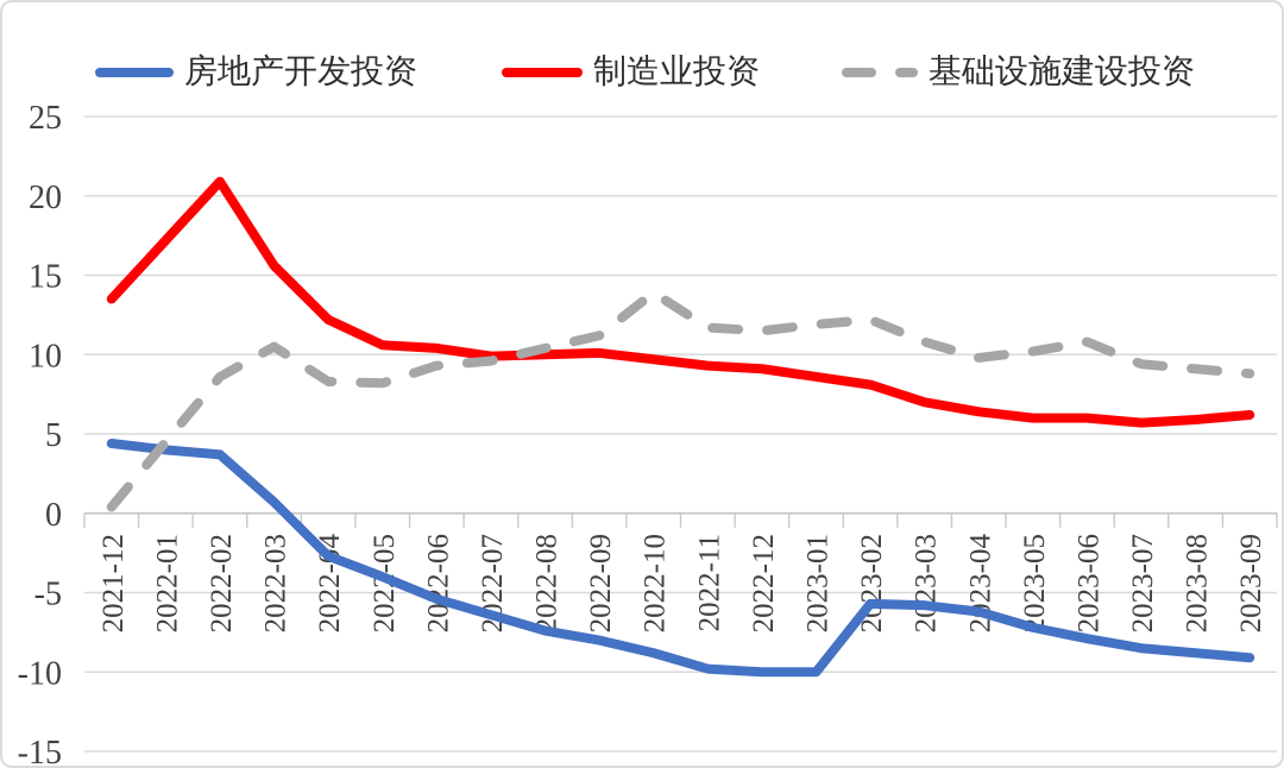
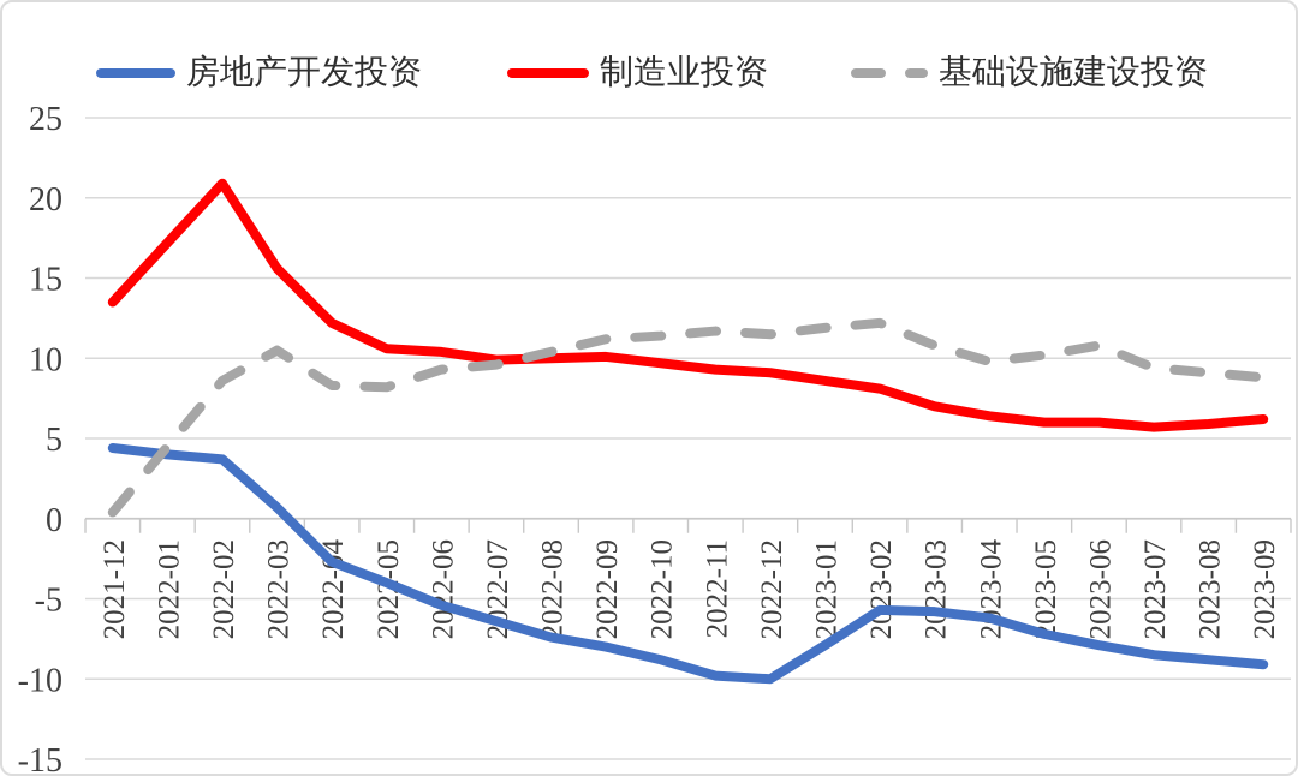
基础设施建设投资/2022-10: 13.9 -> 11.4
房地产开发投资/2023-01: -10.0 -> -7.9
